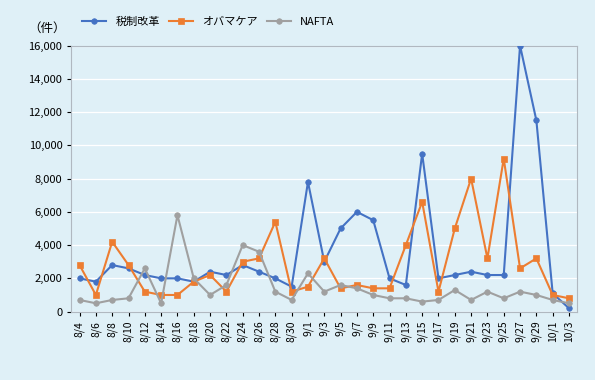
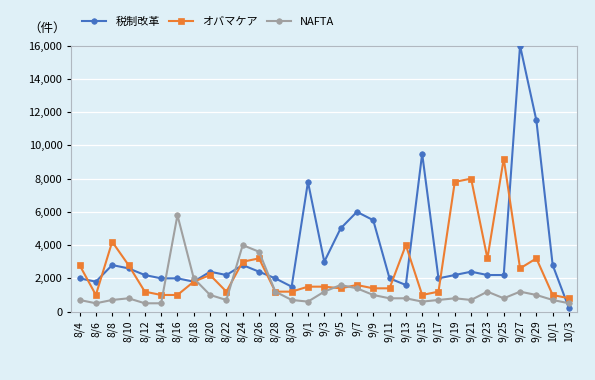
NAFTA/8/12: 2,600 -> 500
NAFTA/8/22: 1,600 -> 700
オバマケア/8/28: 5,400 -> 1,200
NAFTA/9/1: 2,300 -> 600
オバマケア/9/3: 3,200 -> 1,500
オバマケア/9/15: 6,600 -> 1,000
オバマケア/9/19: 5,000 -> 7,800
NAFTA/9/19: 1,300 -> 800
税制改革/10/1: 1,100 -> 2,800
